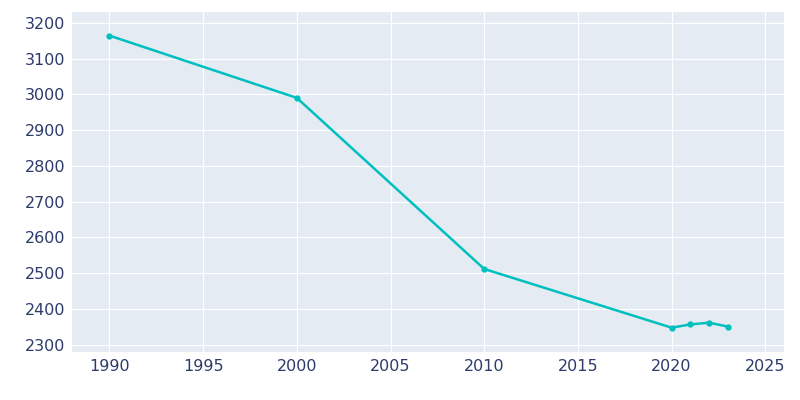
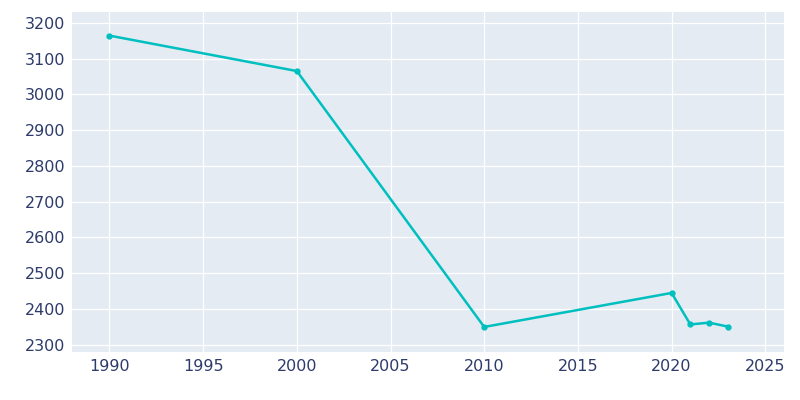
2000: 2990 -> 3065
2010: 2512 -> 2350
2020: 2348 -> 2445
